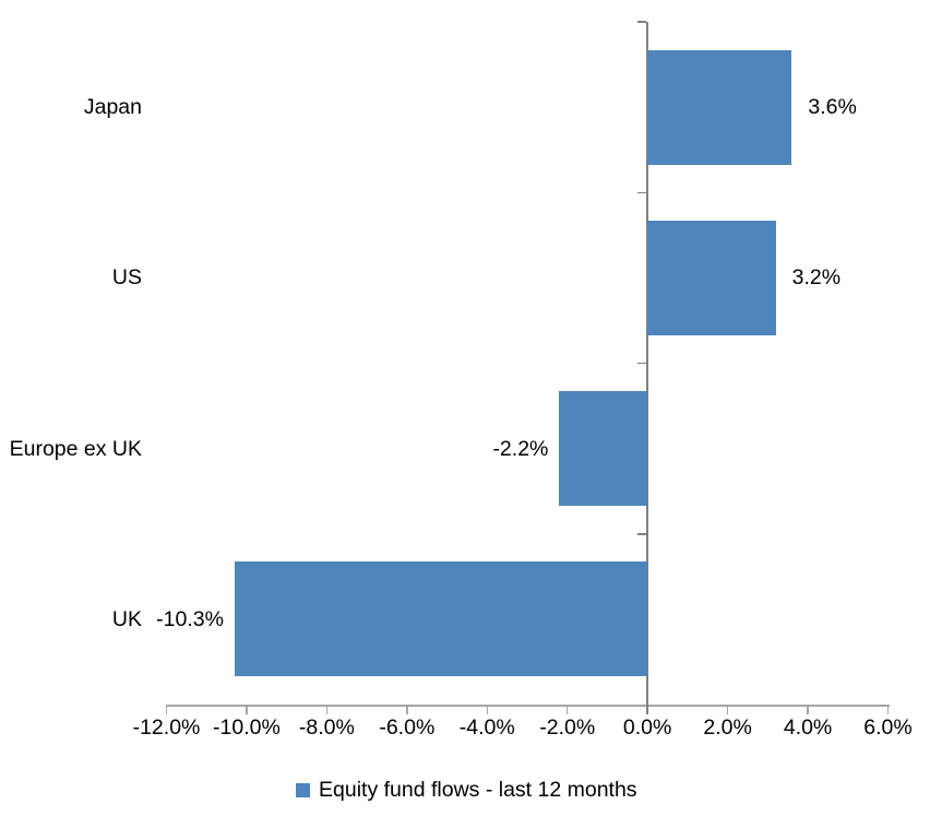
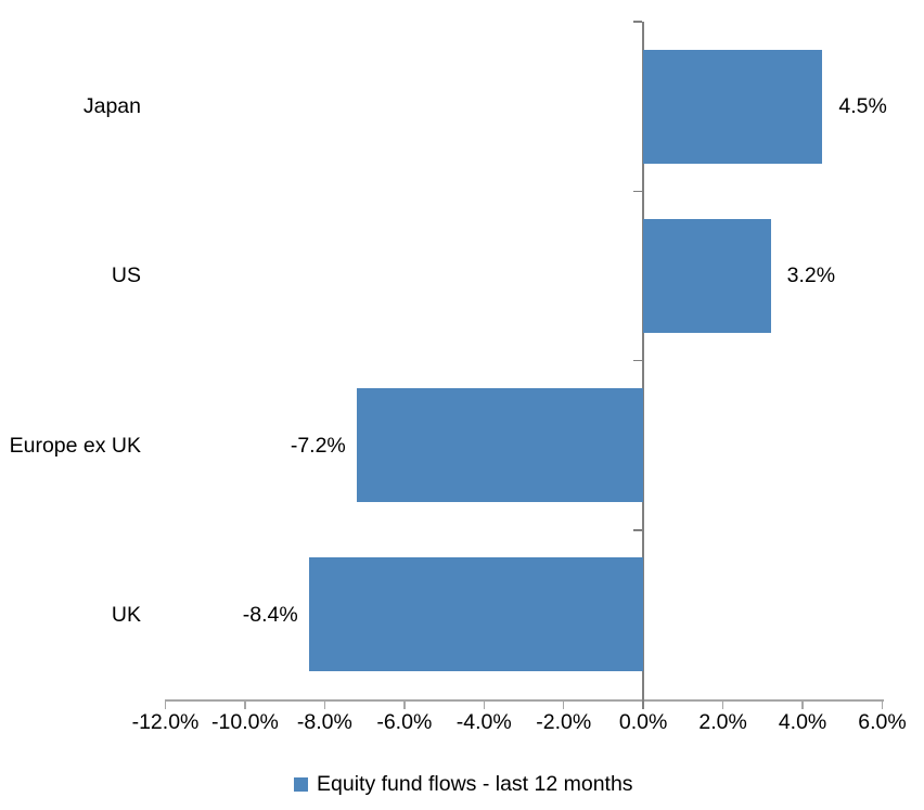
Japan: 3.6% -> 4.5%
Europe ex UK: -2.2% -> -7.2%
UK: -10.3% -> -8.4%
